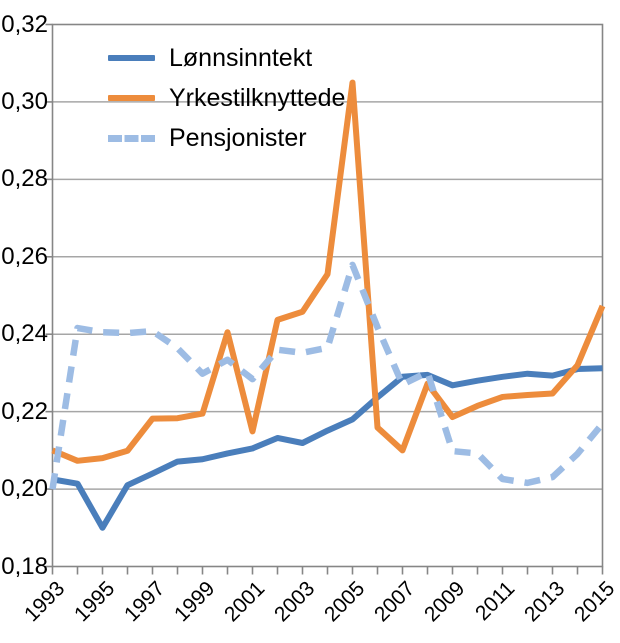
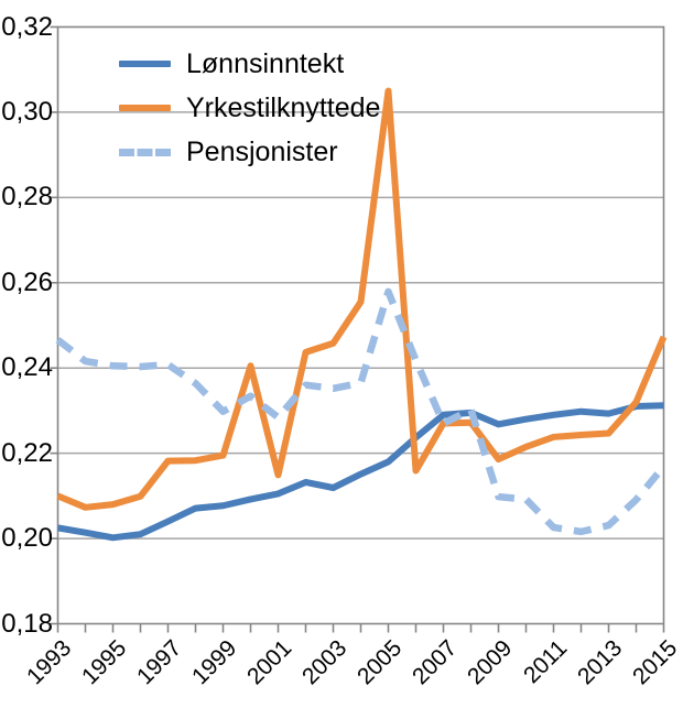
Pensjonister/1993: 0,20 -> 0,25
Lønnsinntekt/1995: 0,19 -> 0,20
Yrkestilknyttede/2007: 0,21 -> 0,23
